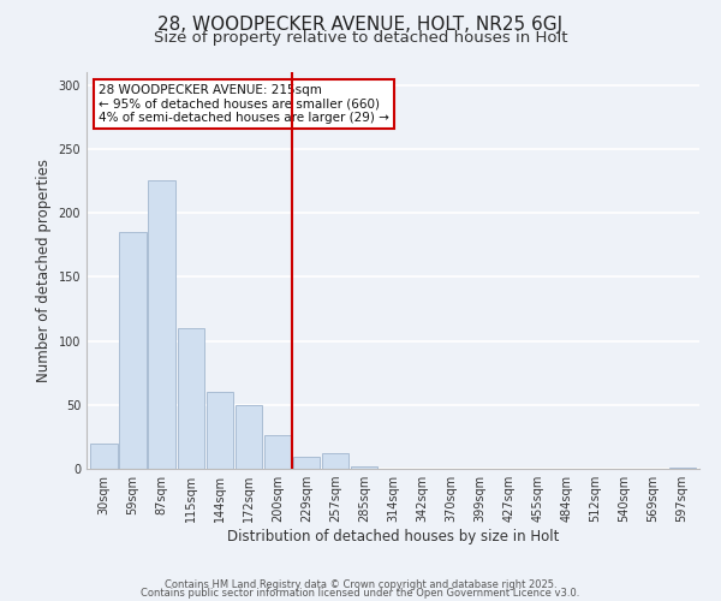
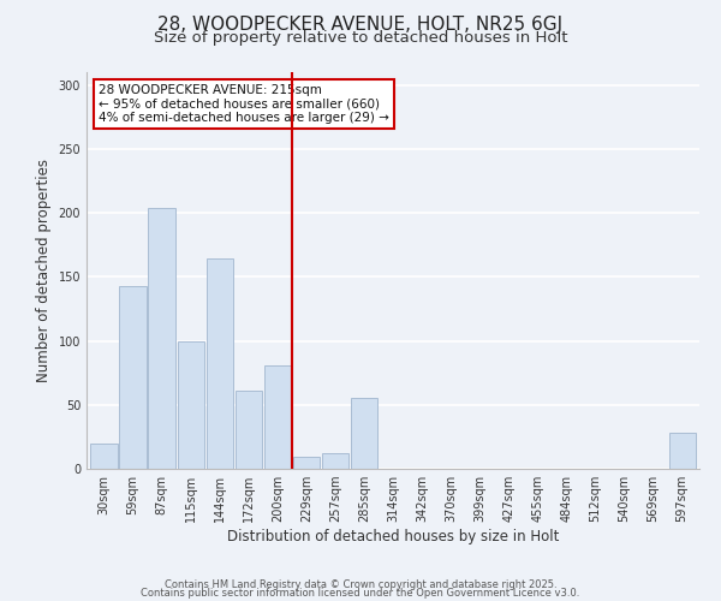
59sqm: 185 -> 143
87sqm: 225 -> 204
115sqm: 110 -> 100
144sqm: 60 -> 164
172sqm: 50 -> 61
200sqm: 26 -> 81
285sqm: 2 -> 55
597sqm: 1 -> 28
